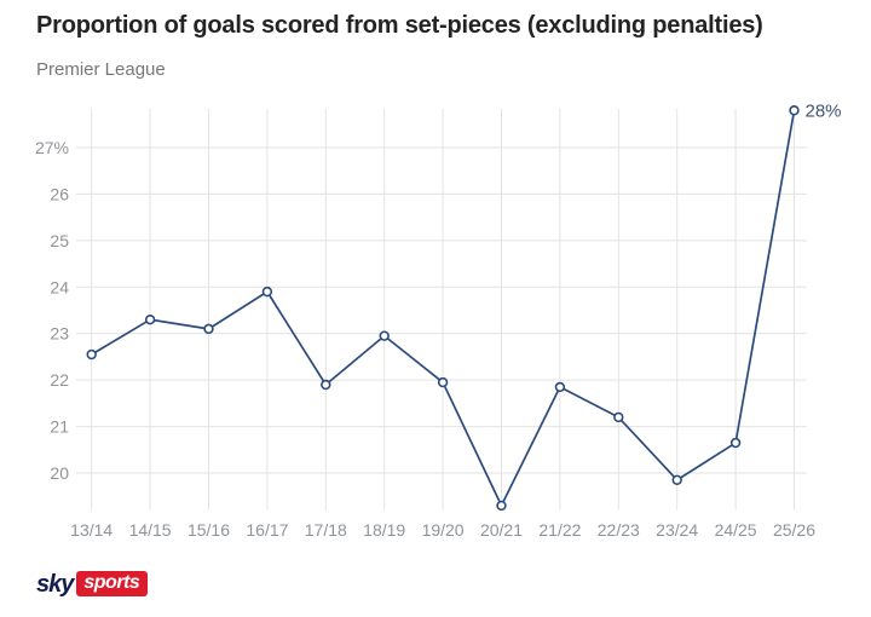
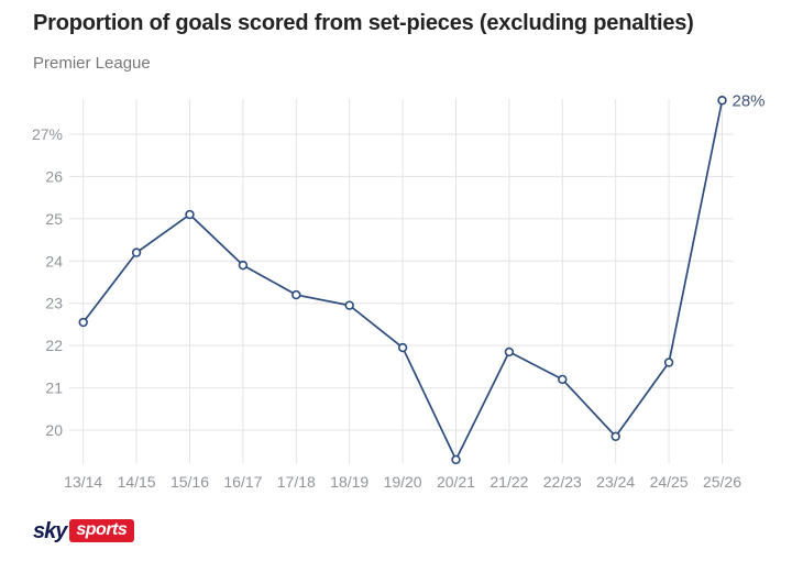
14/15: 23.3% -> 24.2%
15/16: 23.1% -> 25.1%
17/18: 21.9% -> 23.2%
24/25: 20.6% -> 21.6%
